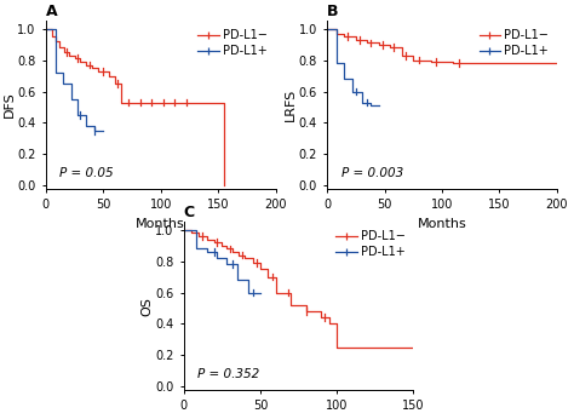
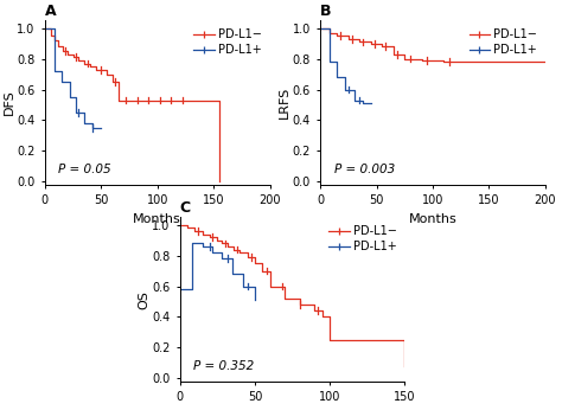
C/PD-L1+/0: 1.00 -> 0.58
C/PD-L1+/50: 0.60 -> 0.51
C/PD-L1−/150: 0.25 -> 0.08
